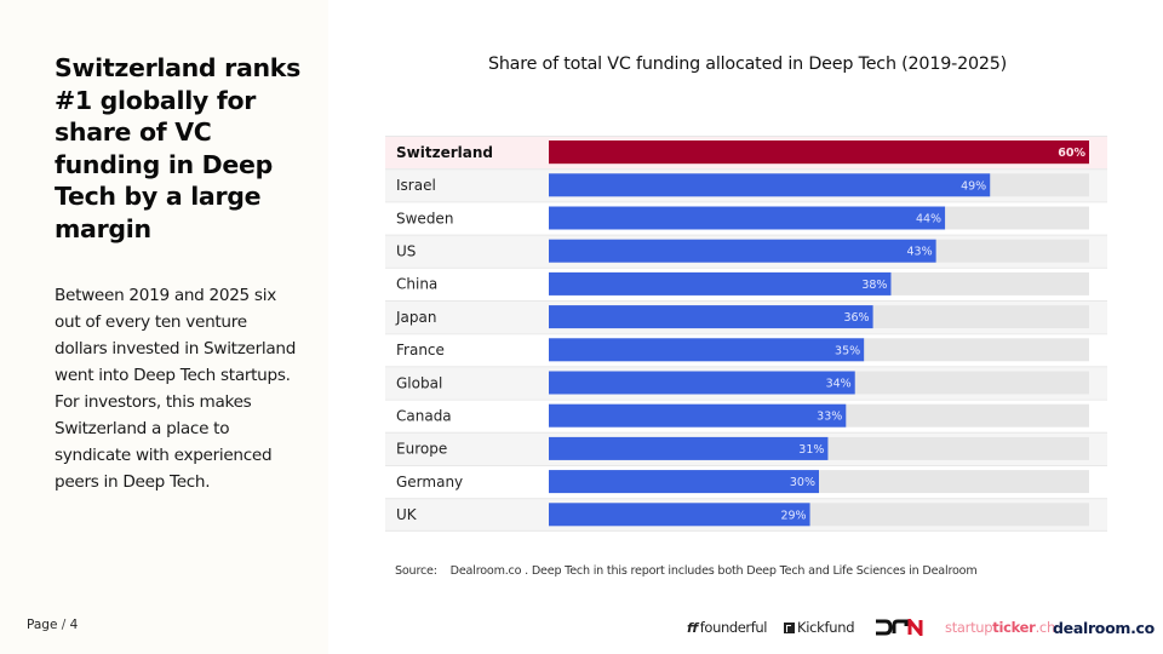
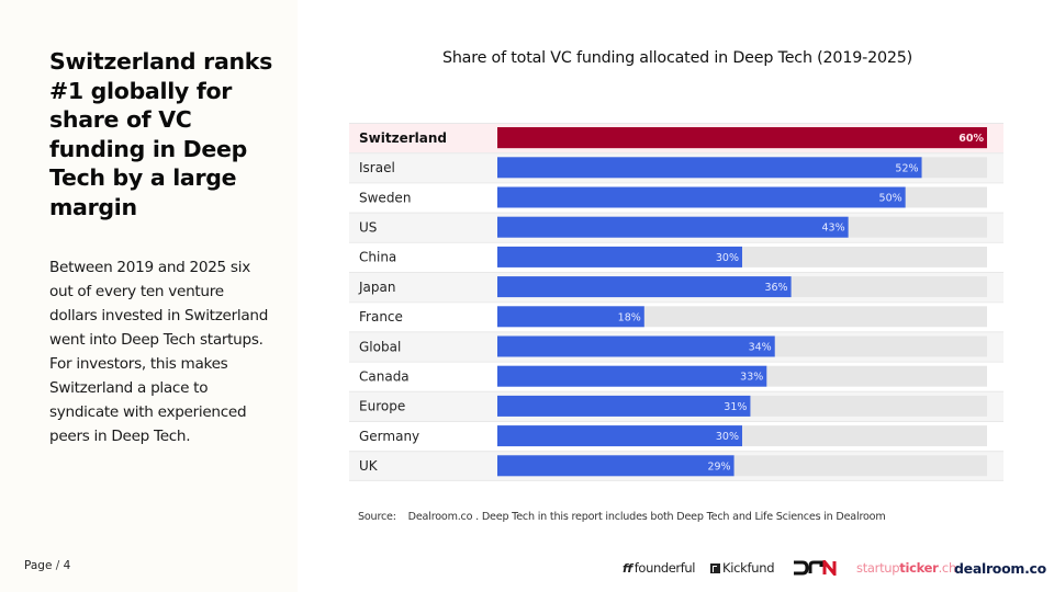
Israel: 49% -> 52%
Sweden: 44% -> 50%
China: 38% -> 30%
France: 35% -> 18%
